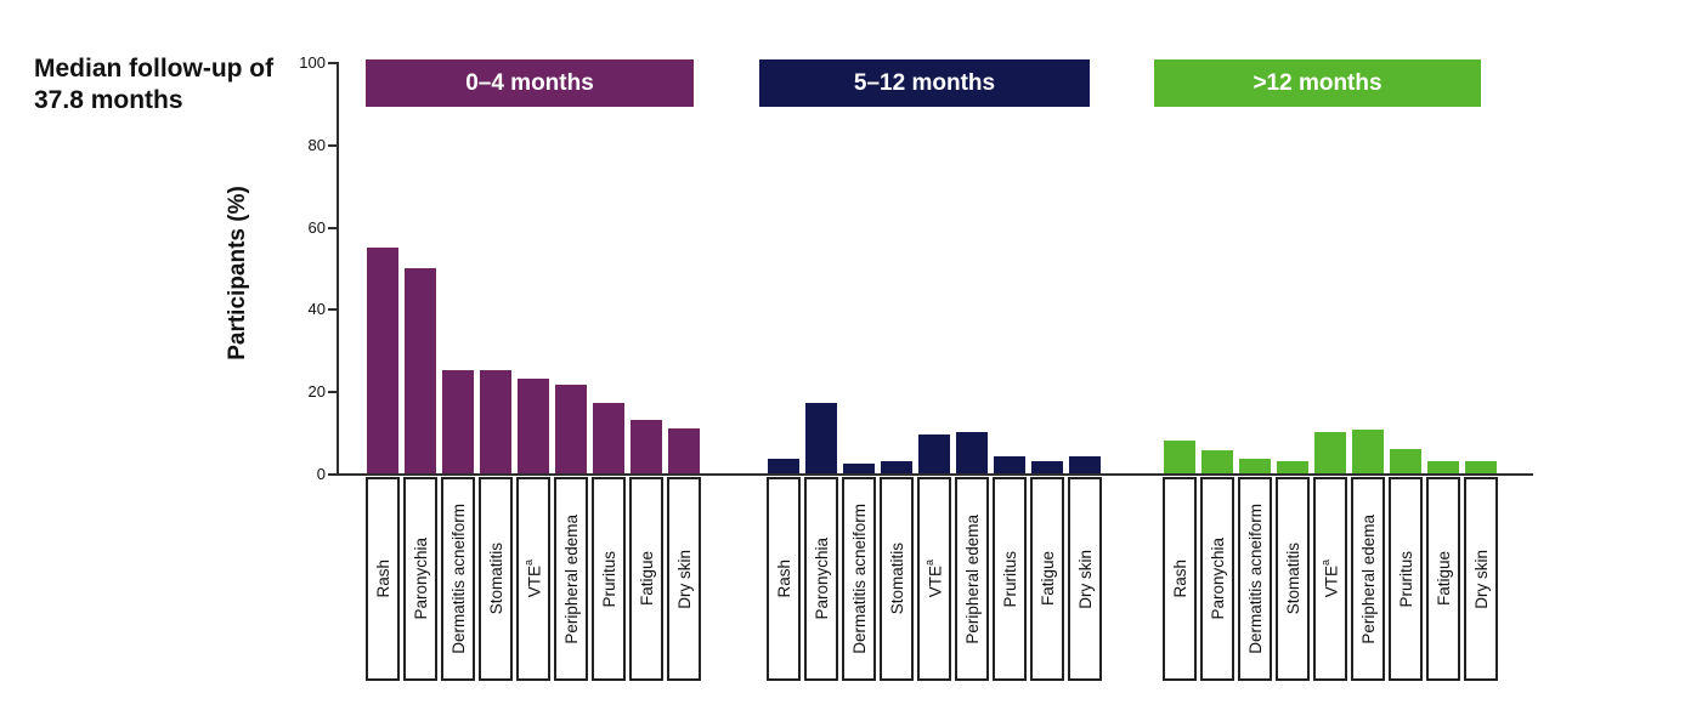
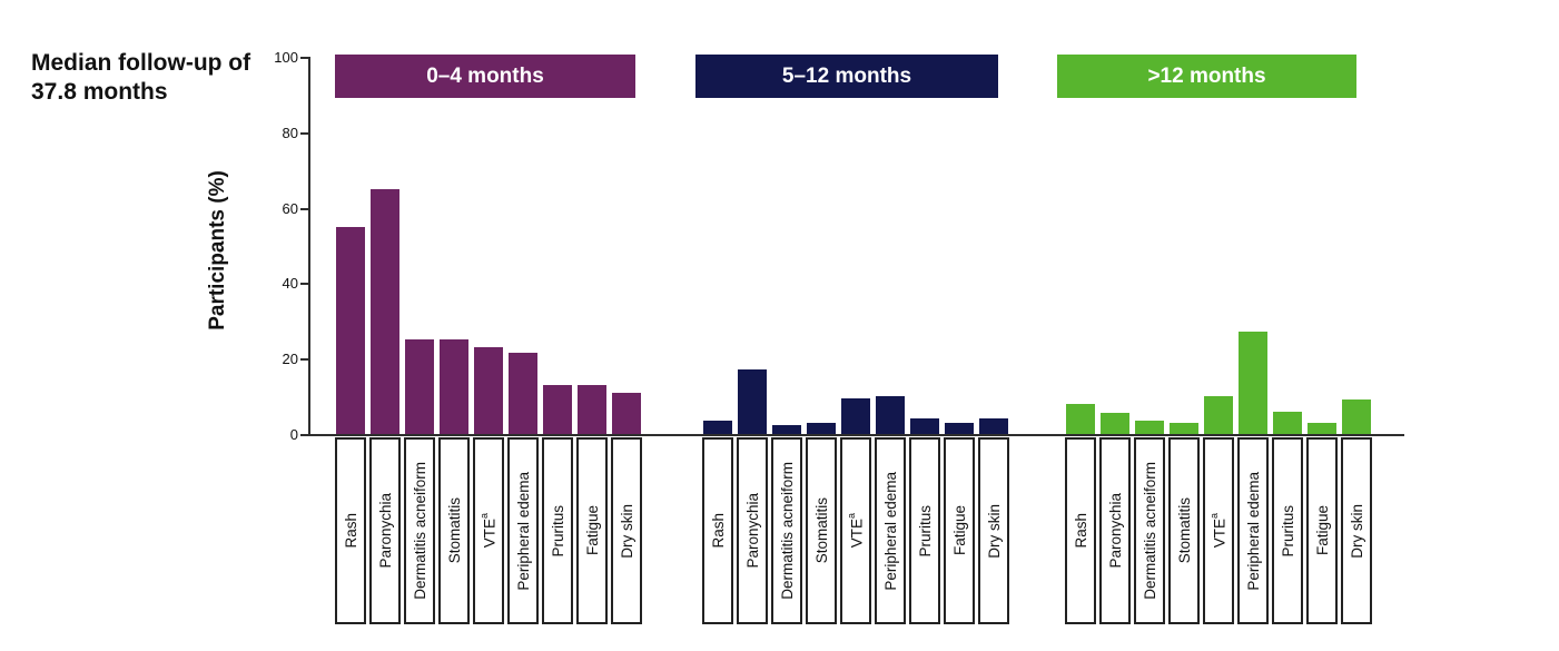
0–4 months/Paronychia: 50 -> 65
>12 months/Peripheral edema: 10 -> 27
0–4 months/Pruritus: 17 -> 13
>12 months/Dry skin: 3 -> 9
